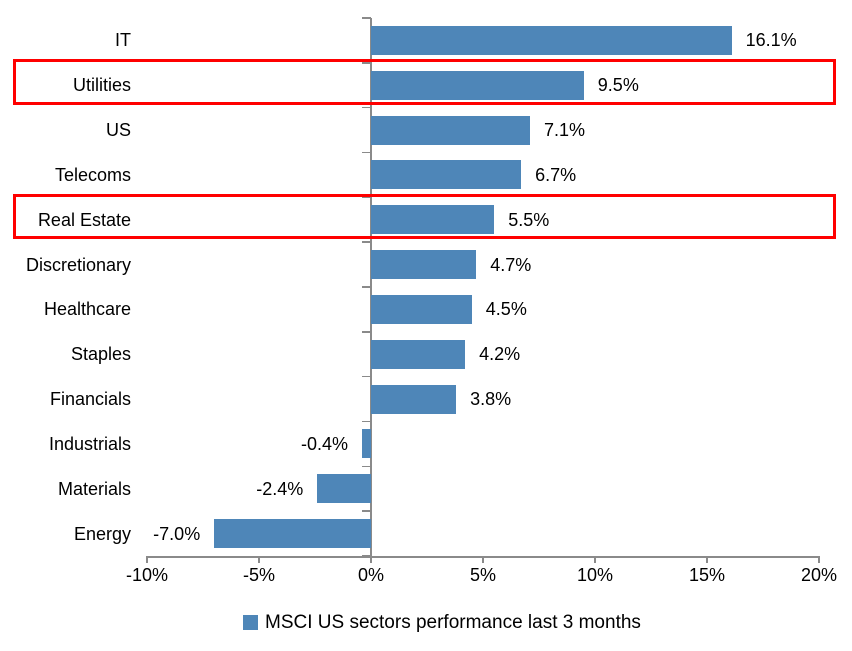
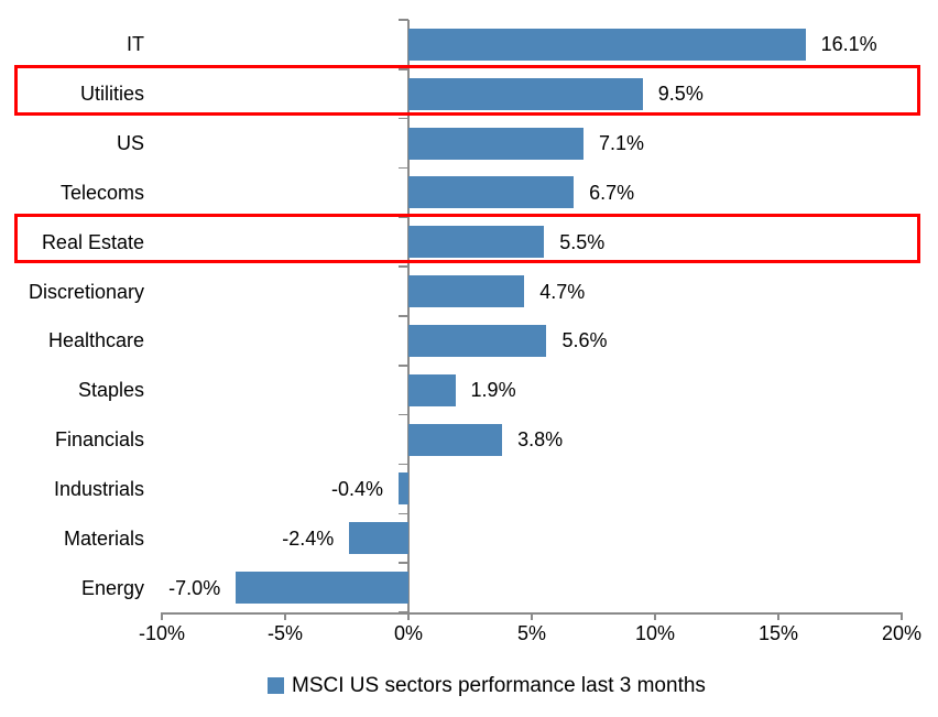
Healthcare: 4.5% -> 5.6%
Staples: 4.2% -> 1.9%
